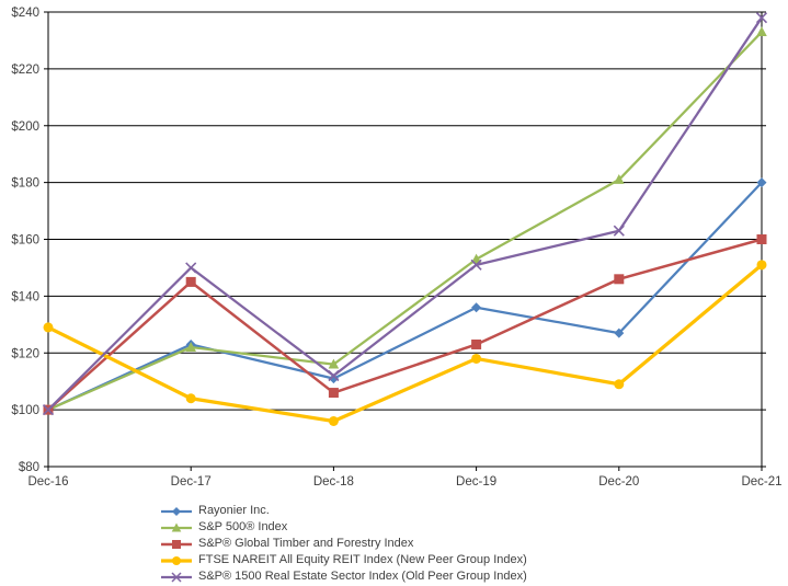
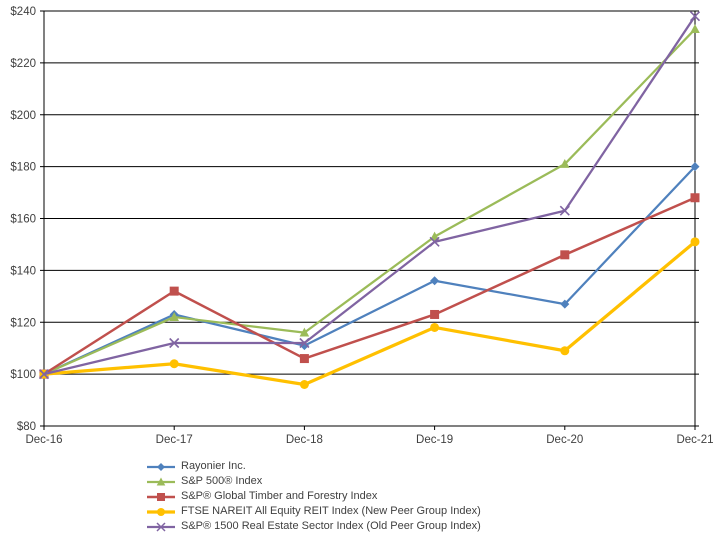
FTSE NAREIT All Equity REIT Index (New Peer Group Index)/Dec-16: $129 -> $100
S&P® Global Timber and Forestry Index/Dec-17: $145 -> $132
S&P® 1500 Real Estate Sector Index (Old Peer Group Index)/Dec-17: $150 -> $112
S&P® Global Timber and Forestry Index/Dec-21: $160 -> $168
